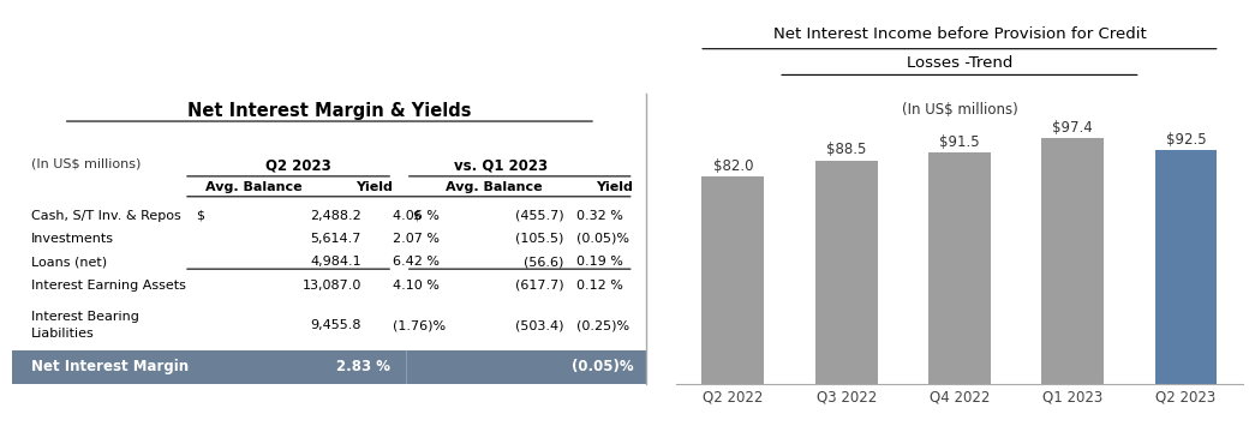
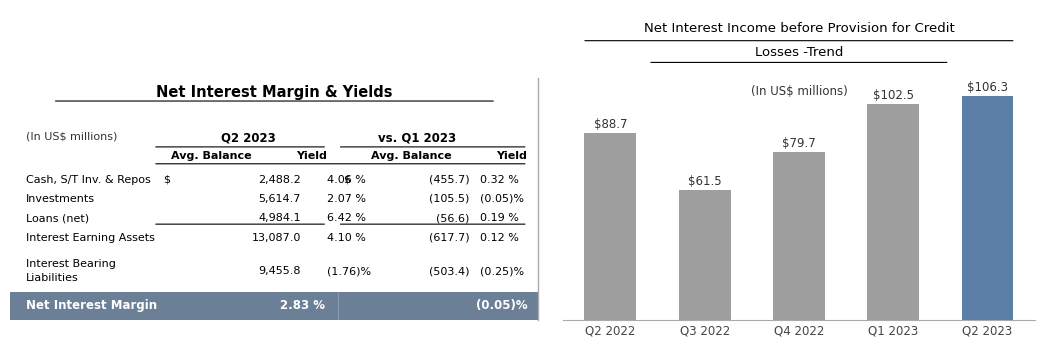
Q2 2022: $82.0 -> $88.7
Q3 2022: $88.5 -> $61.5
Q4 2022: $91.5 -> $79.7
Q1 2023: $97.4 -> $102.5
Q2 2023: $92.5 -> $106.3
